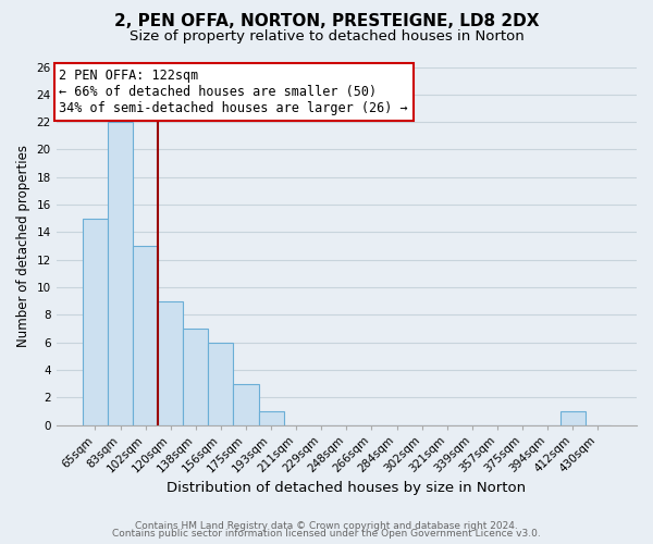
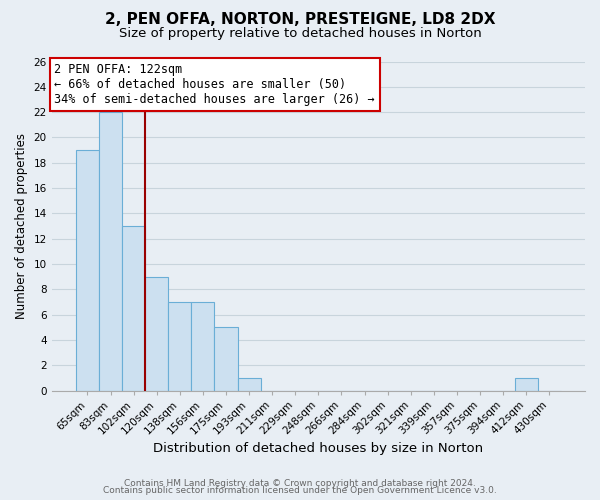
65sqm: 15 -> 19
156sqm: 6 -> 7
175sqm: 3 -> 5
